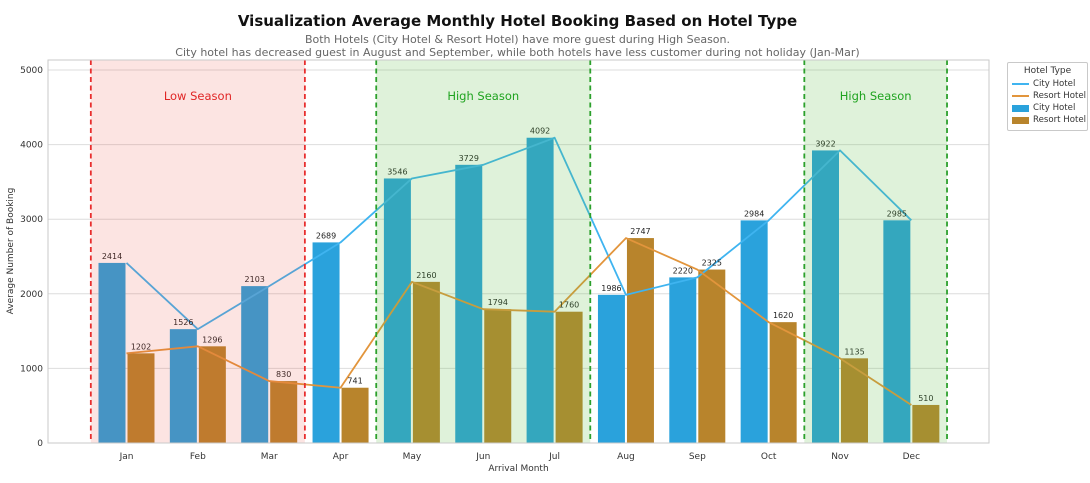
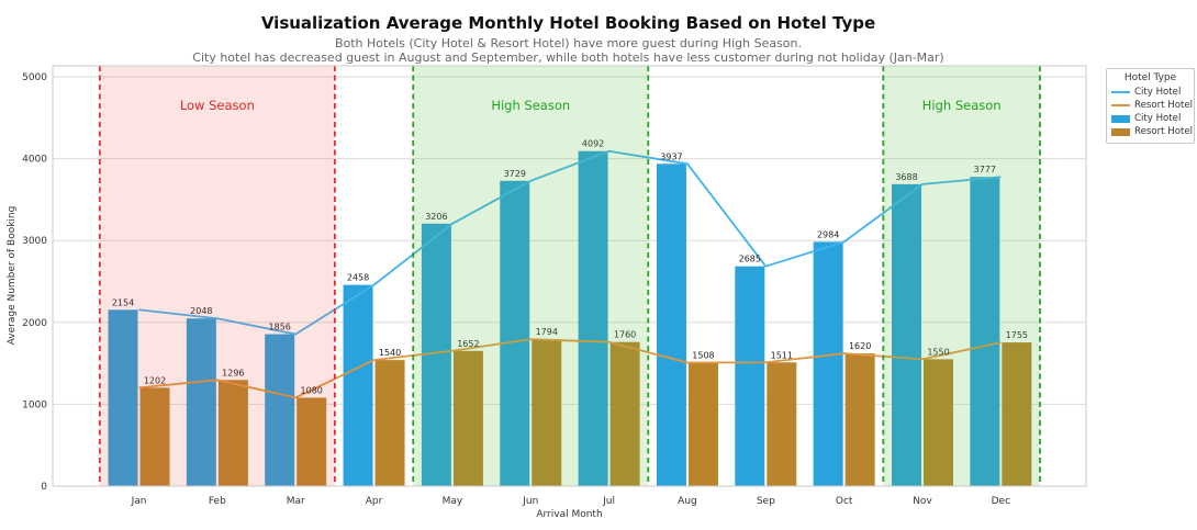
City Hotel/Jan: 2414 -> 2154
City Hotel/Feb: 1526 -> 2048
City Hotel/Mar: 2103 -> 1856
Resort Hotel/Mar: 830 -> 1080
City Hotel/Apr: 2689 -> 2458
Resort Hotel/Apr: 741 -> 1540
City Hotel/May: 3546 -> 3206
Resort Hotel/May: 2160 -> 1652
City Hotel/Aug: 1986 -> 3937
Resort Hotel/Aug: 2747 -> 1508
City Hotel/Sep: 2220 -> 2685
Resort Hotel/Sep: 2325 -> 1511
City Hotel/Nov: 3922 -> 3688
Resort Hotel/Nov: 1135 -> 1550
City Hotel/Dec: 2985 -> 3777
Resort Hotel/Dec: 510 -> 1755
